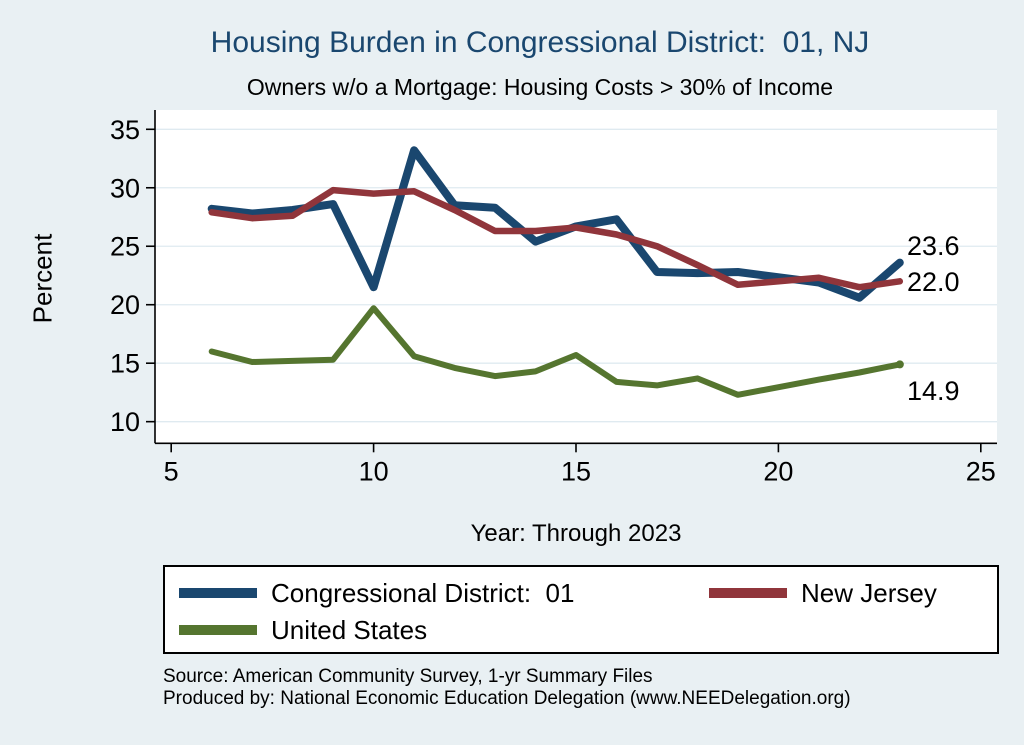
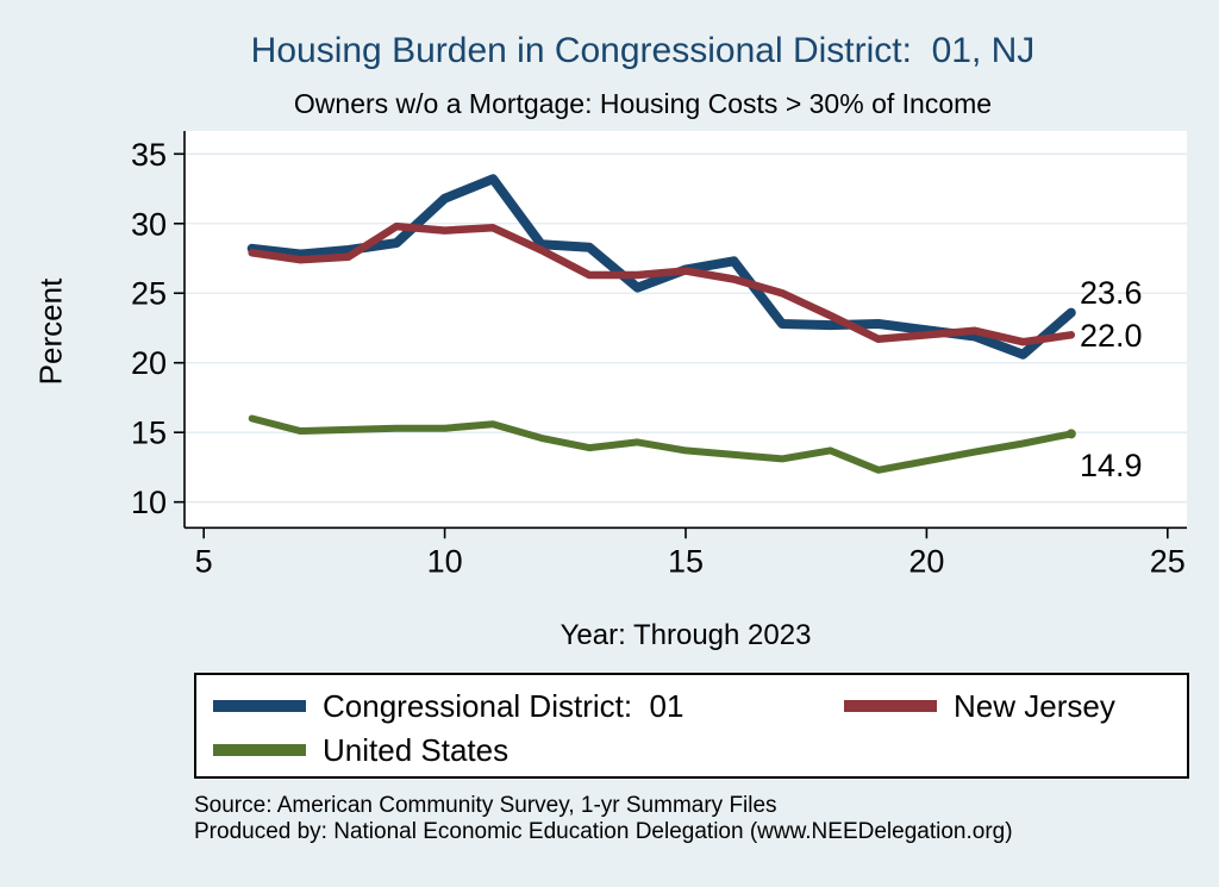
Congressional District: 01/10: 21.5 -> 31.8
United States/10: 19.7 -> 15.3
United States/15: 15.7 -> 13.7
